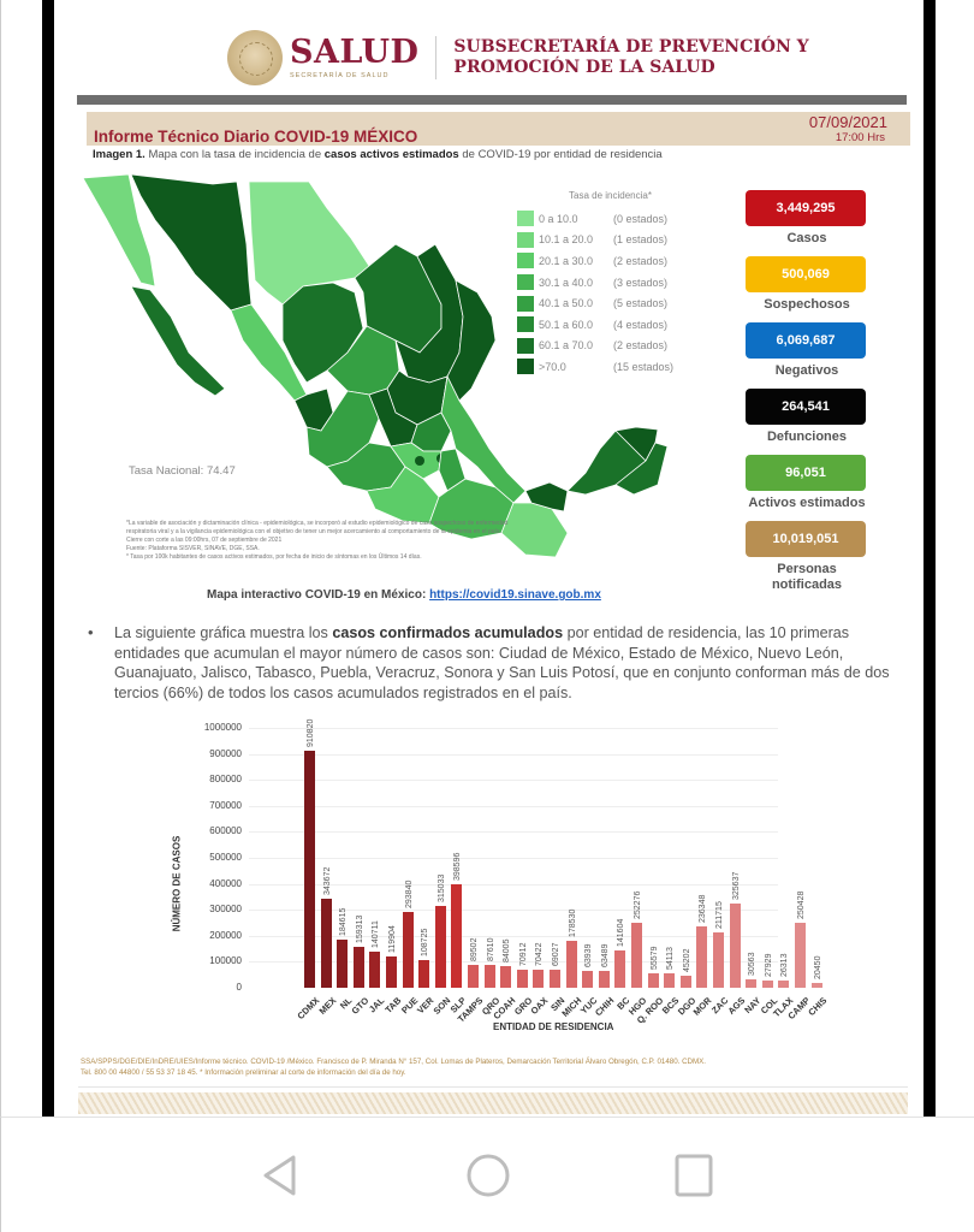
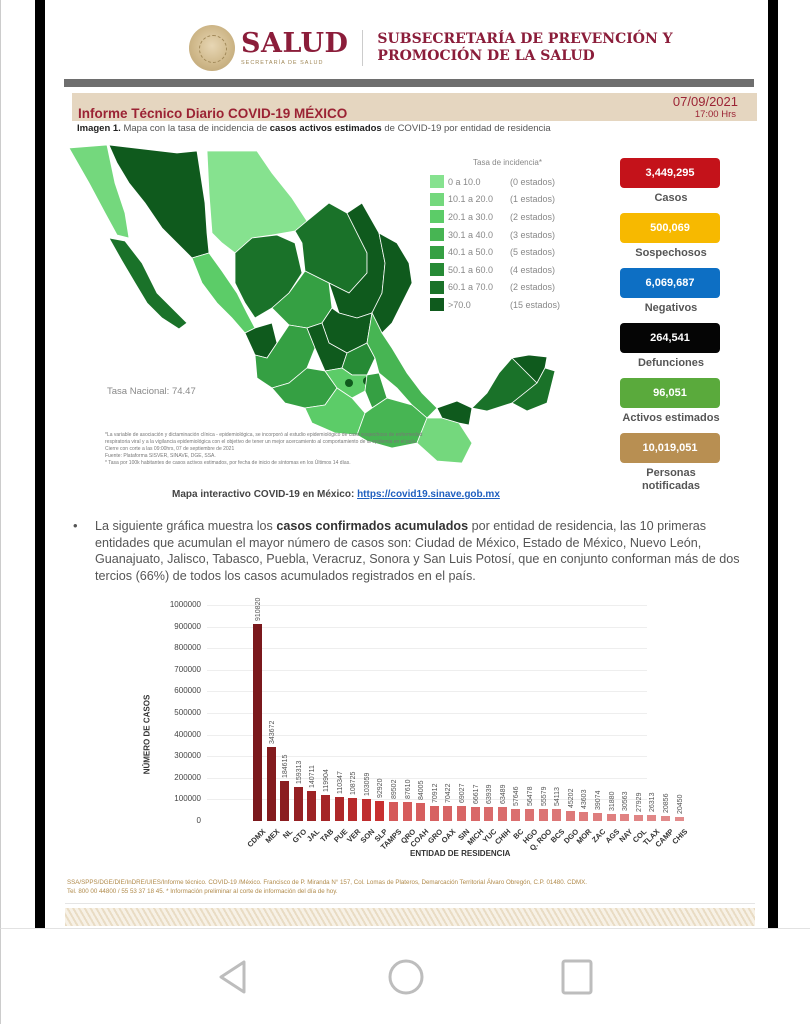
PUE: 293840 -> 110347
SON: 315033 -> 103059
SLP: 398596 -> 92920
MICH: 178530 -> 66617
BC: 141604 -> 57646
HGO: 252276 -> 56478
MOR: 236348 -> 43603
ZAC: 211715 -> 39074
AGS: 325637 -> 31880
CAMP: 250428 -> 20856
